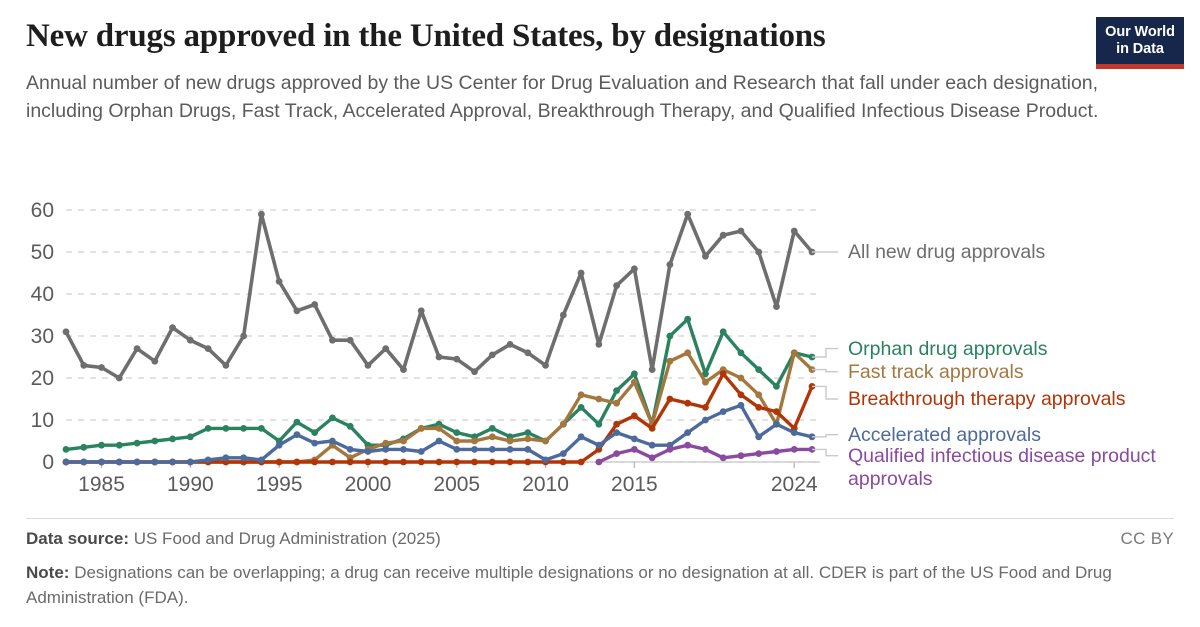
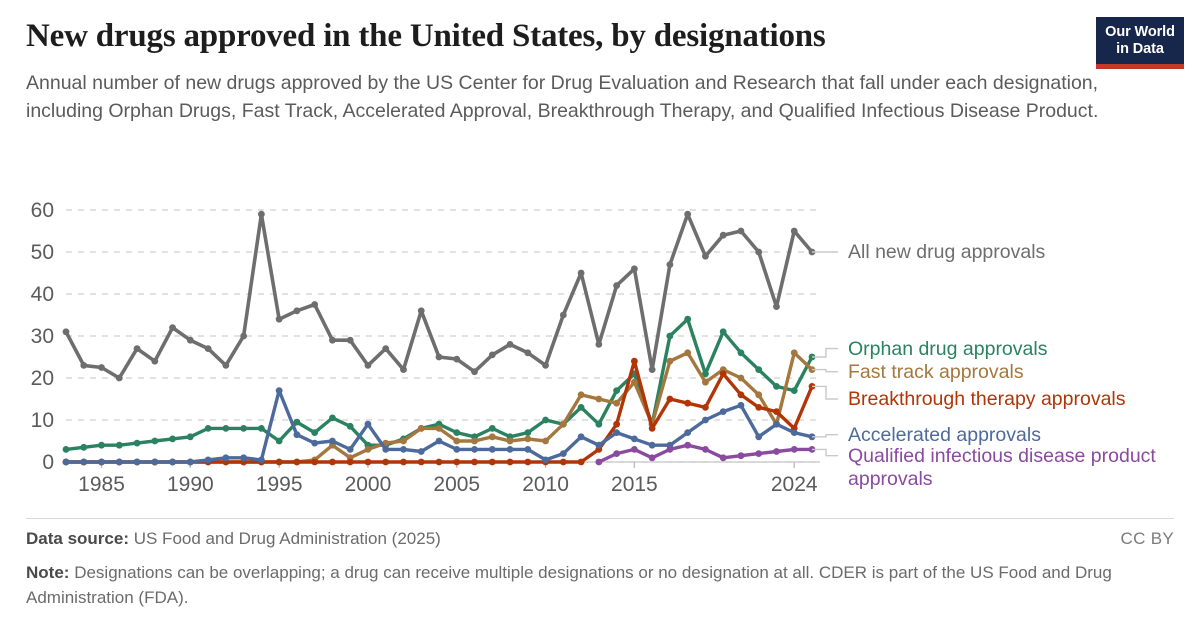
All new drug approvals/1995: 43 -> 34
Accelerated approvals/1995: 4 -> 17
Accelerated approvals/2000: 2 -> 9
Orphan drug approvals/2010: 5 -> 10
Breakthrough therapy approvals/2015: 11 -> 24
Orphan drug approvals/2024: 26 -> 17
